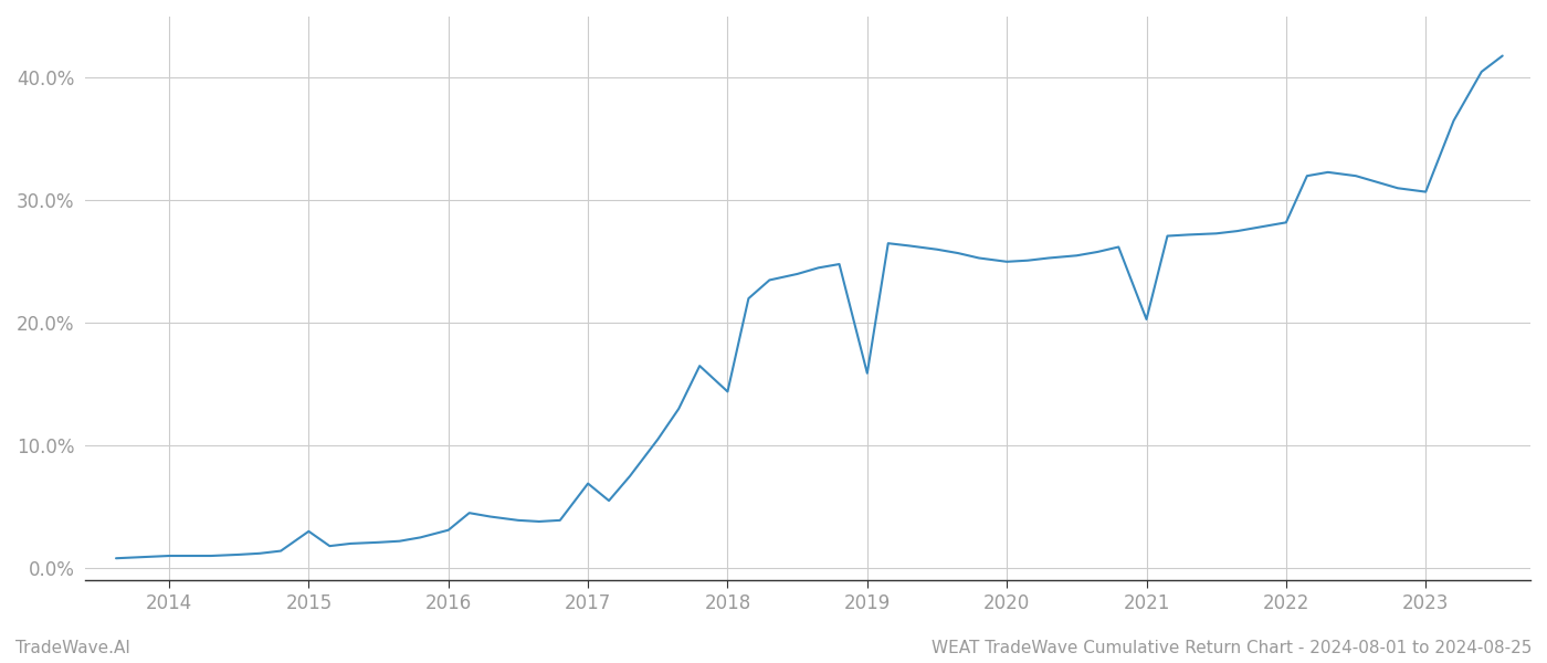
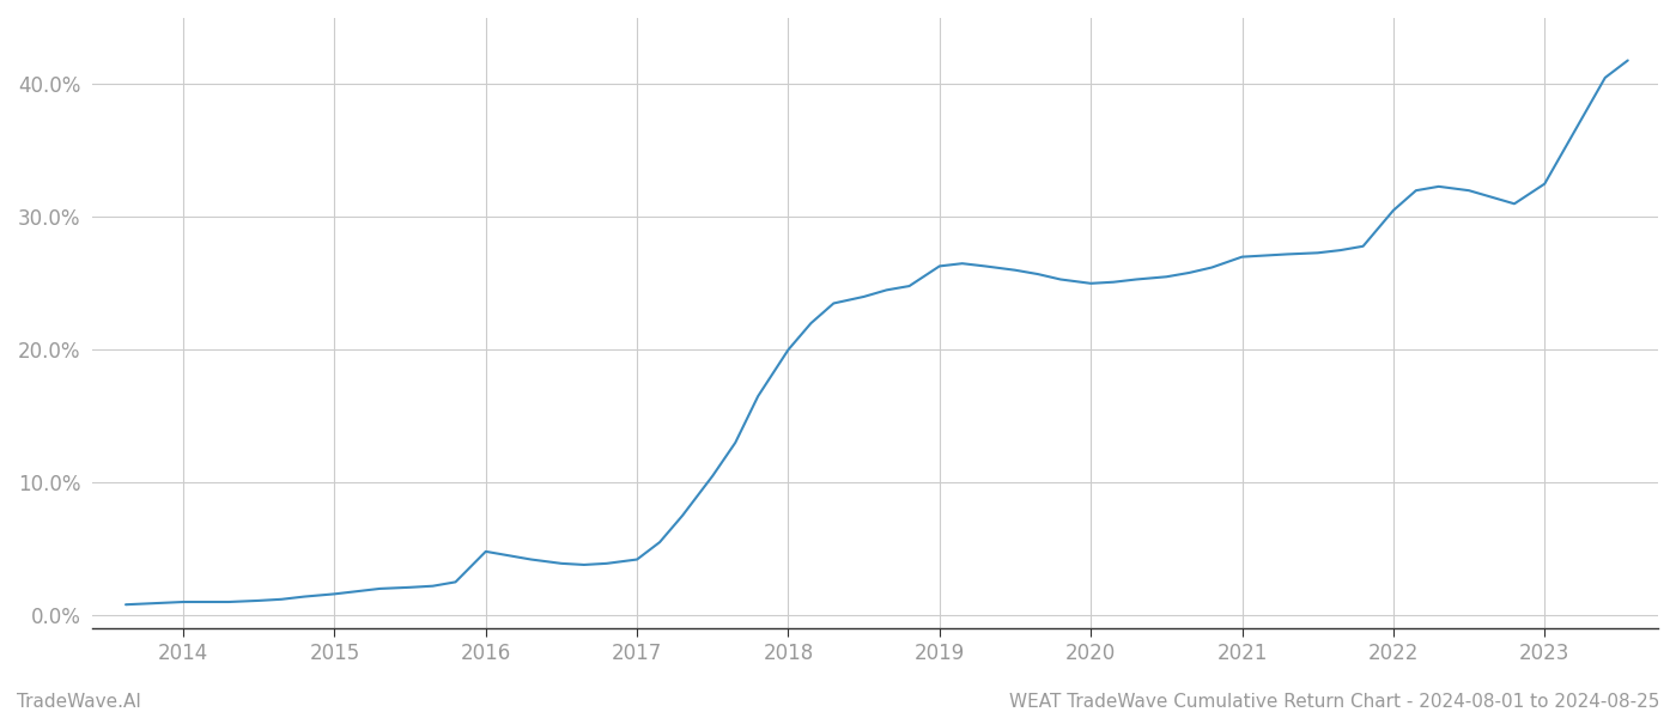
2015: 3.0% -> 1.6%
2016: 3.1% -> 4.8%
2017: 6.9% -> 4.2%
2018: 14.4% -> 20.0%
2019: 15.9% -> 26.3%
2021: 20.3% -> 27.0%
2022: 28.2% -> 30.5%
2023: 30.7% -> 32.5%
